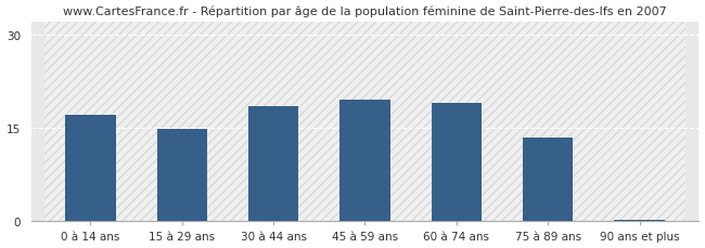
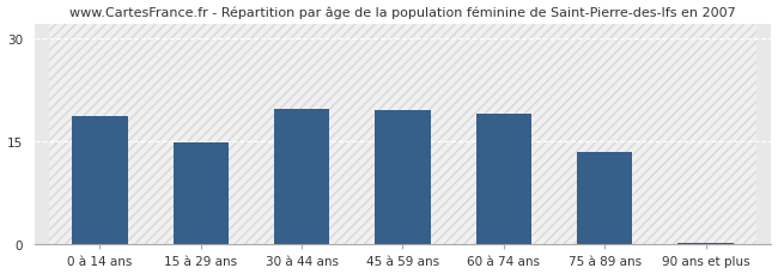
0 à 14 ans: 17.0 -> 18.6
30 à 44 ans: 18.5 -> 19.6
